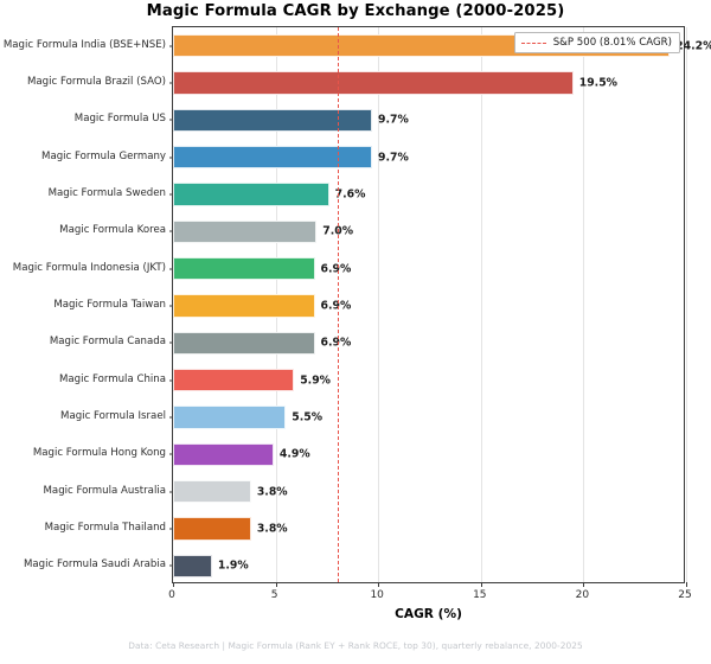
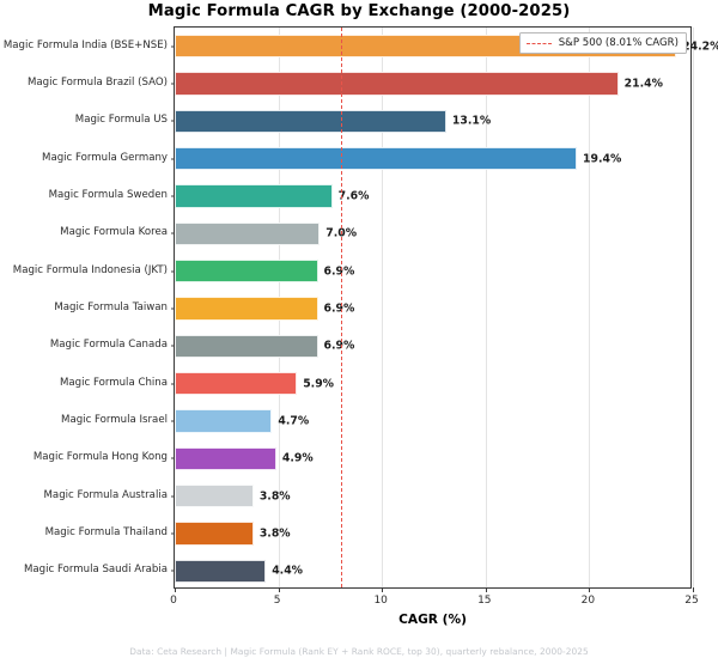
Magic Formula Brazil (SAO): 19.5% -> 21.4%
Magic Formula US: 9.7% -> 13.1%
Magic Formula Germany: 9.7% -> 19.4%
Magic Formula Israel: 5.5% -> 4.7%
Magic Formula Saudi Arabia: 1.9% -> 4.4%
